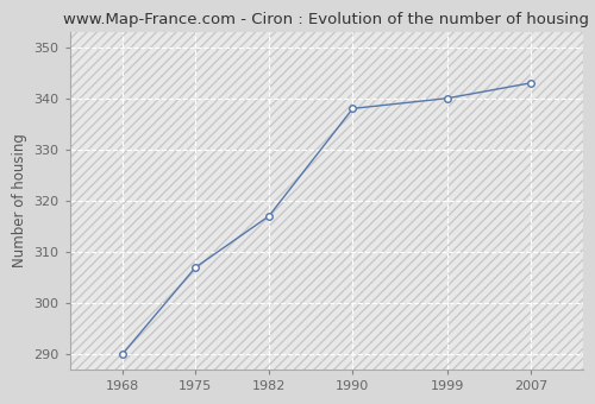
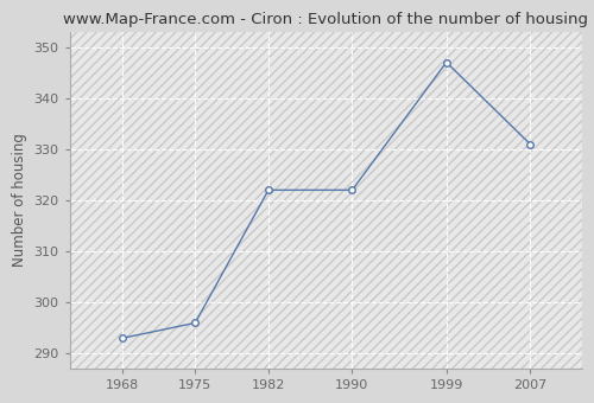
1968: 290 -> 293
1975: 307 -> 296
1982: 317 -> 322
1990: 338 -> 322
1999: 340 -> 347
2007: 343 -> 331
